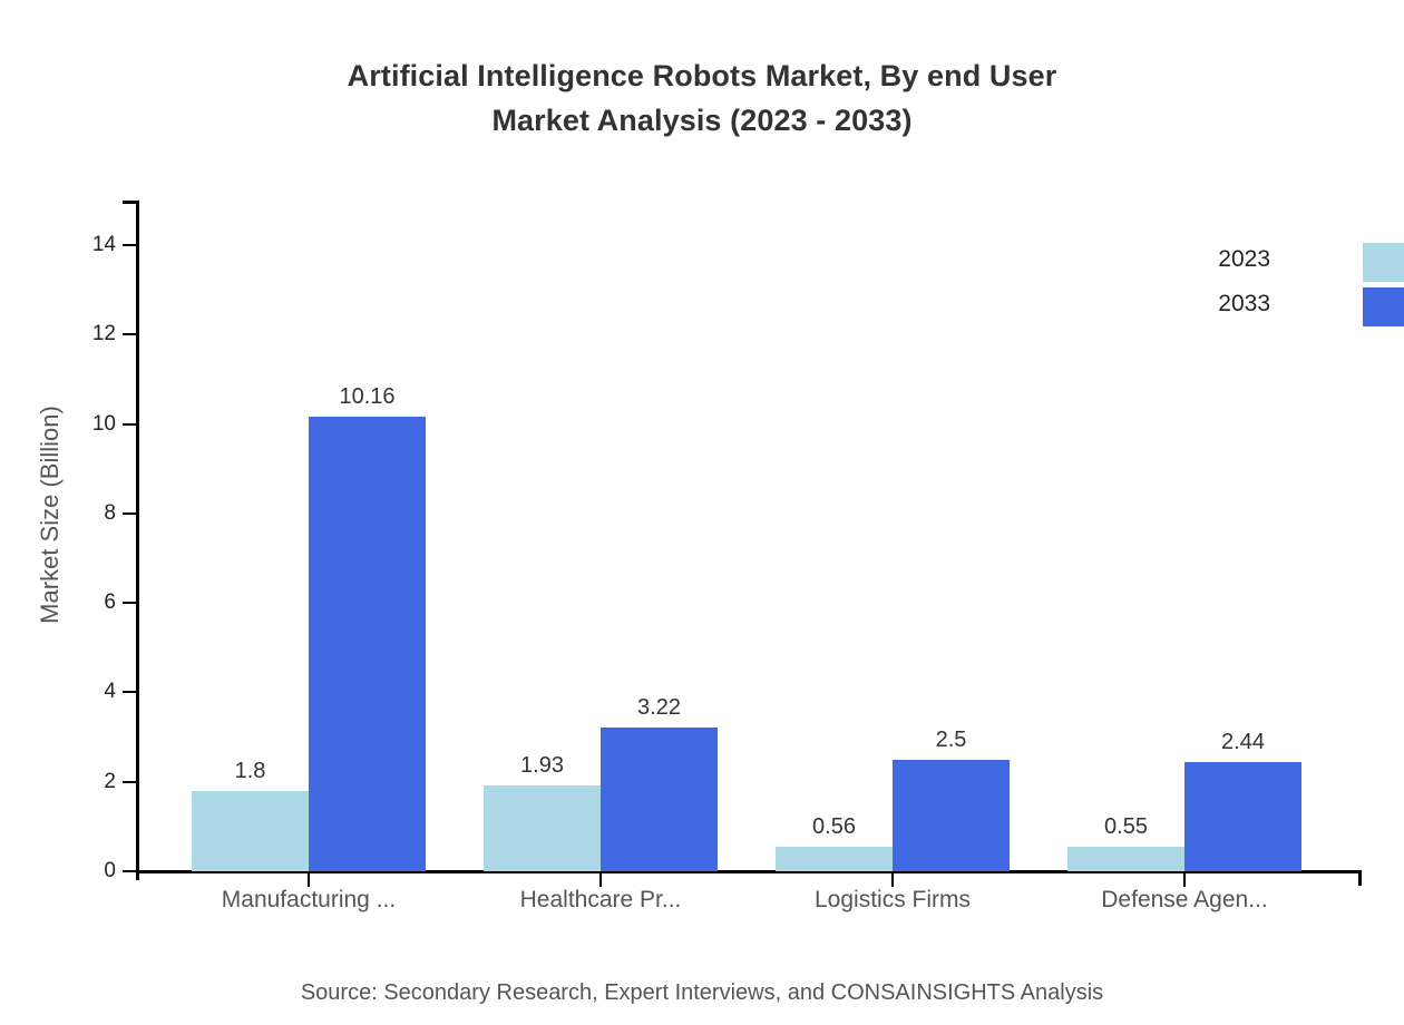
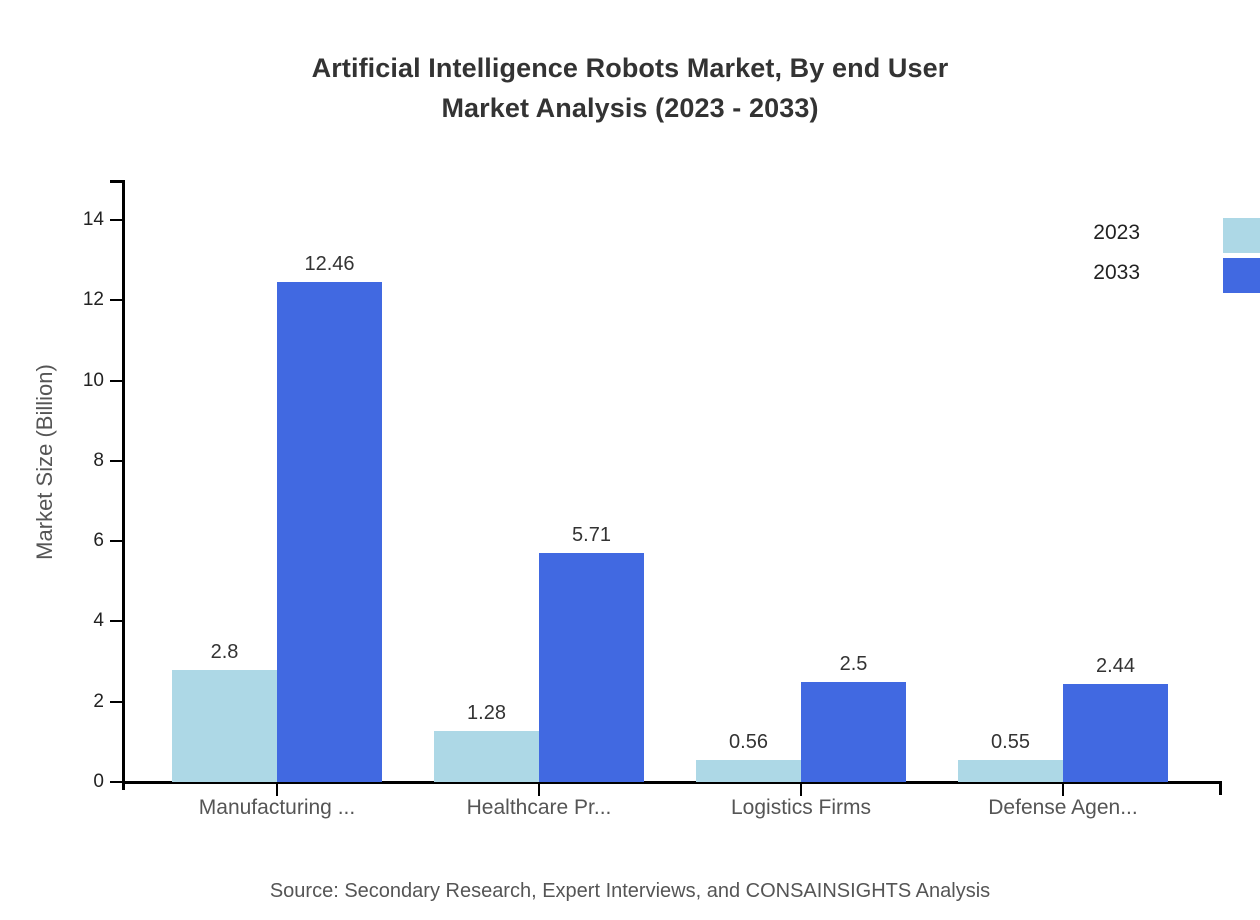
2023/Manufacturing ...: 1.8 -> 2.8
2033/Manufacturing ...: 10.16 -> 12.46
2023/Healthcare Pr...: 1.93 -> 1.28
2033/Healthcare Pr...: 3.22 -> 5.71
